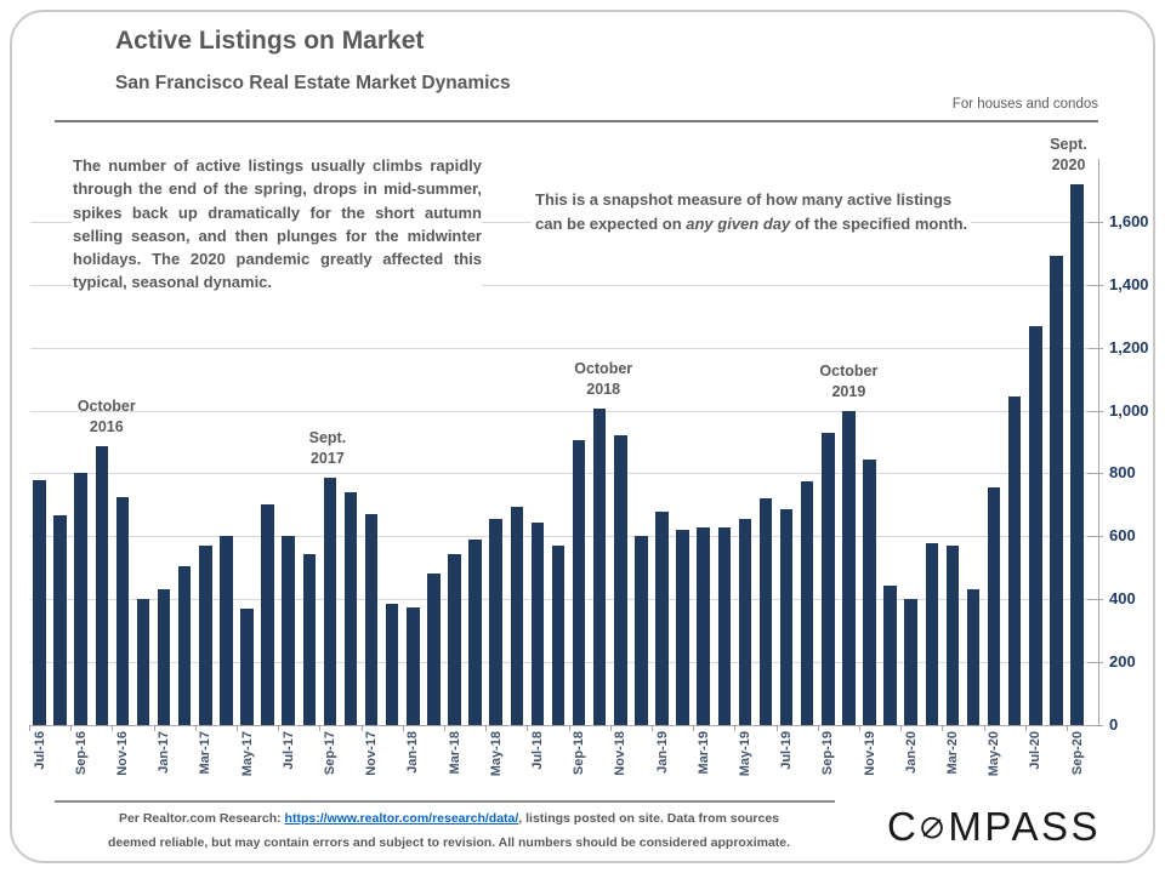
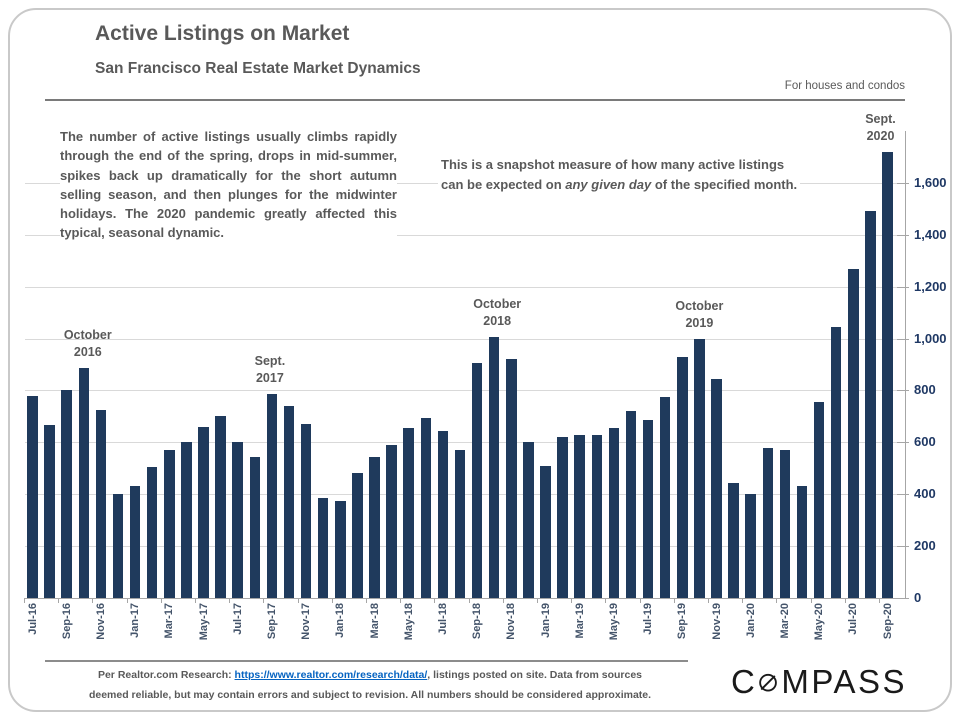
May-17: 370 -> 660
Jan-19: 680 -> 510
